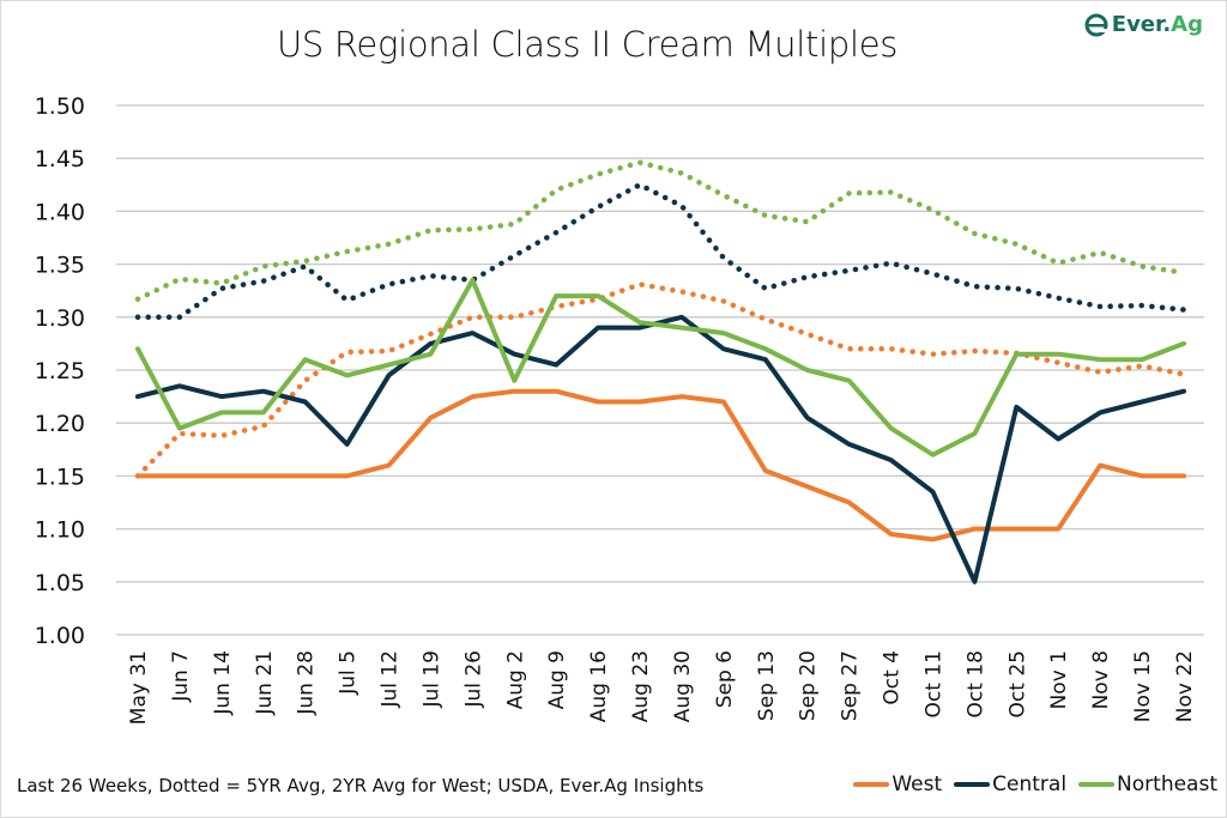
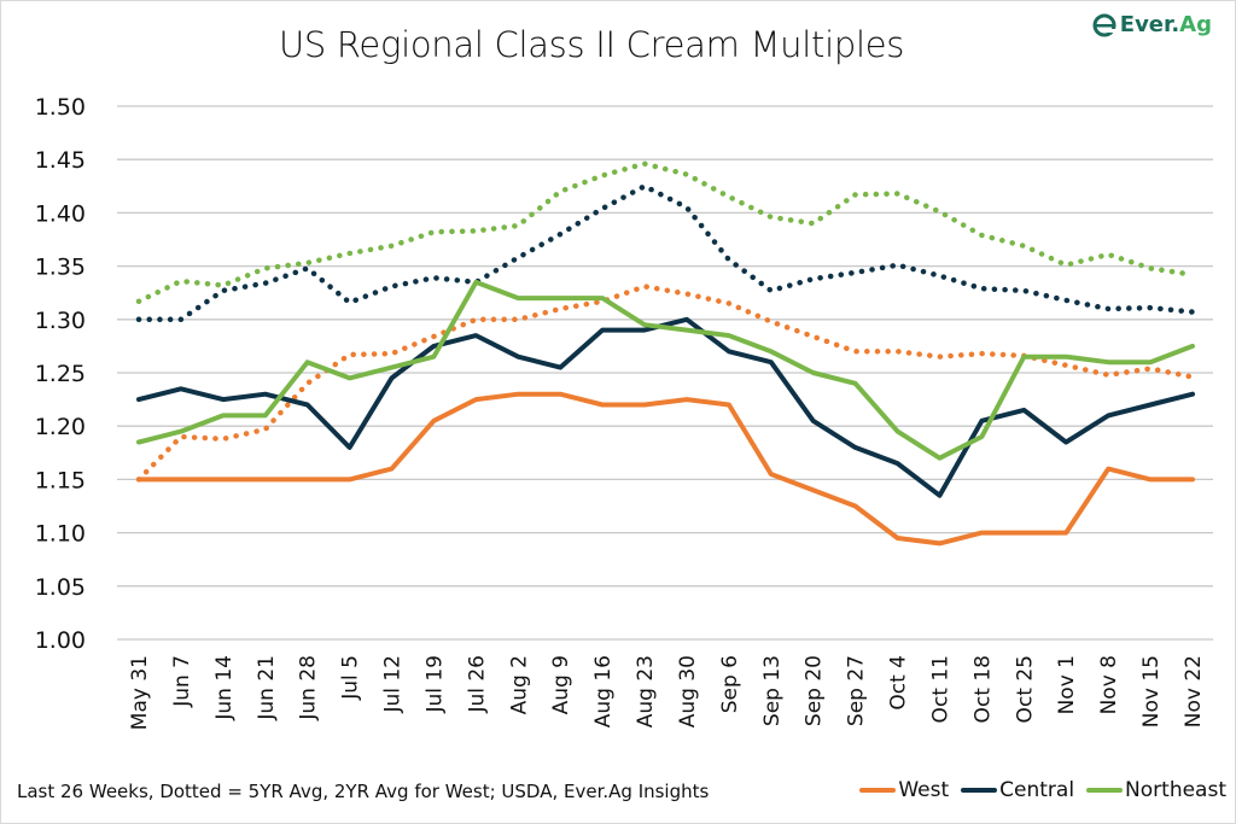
Northeast/May 31: 1.27 -> 1.19
Northeast/Aug 2: 1.24 -> 1.32
Central/Oct 18: 1.05 -> 1.21
